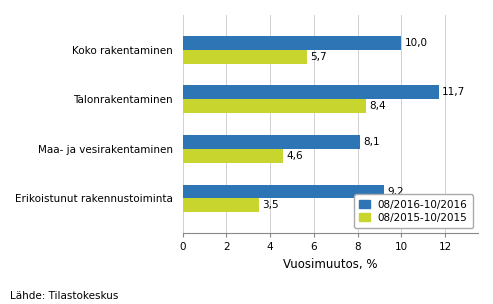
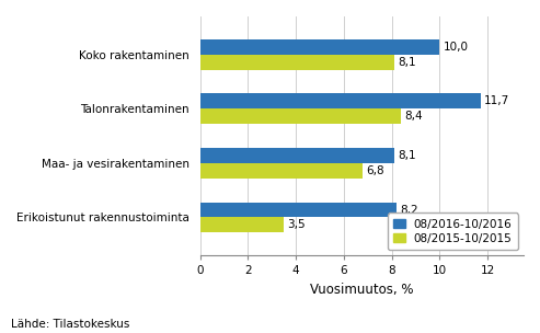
08/2015-10/2015/Koko rakentaminen: 5,7 -> 8,1
08/2015-10/2015/Maa- ja vesirakentaminen: 4,6 -> 6,8
08/2016-10/2016/Erikoistunut rakennustoiminta: 9,2 -> 8,2
